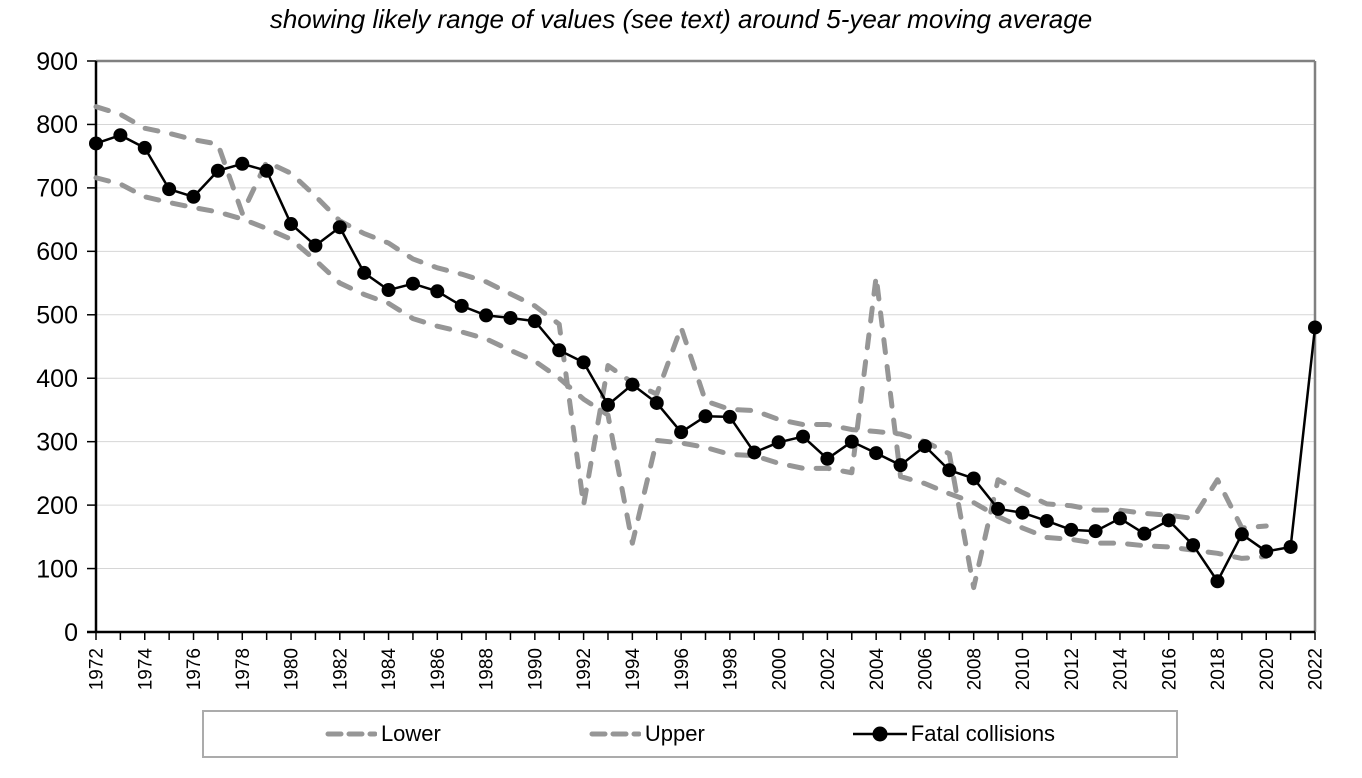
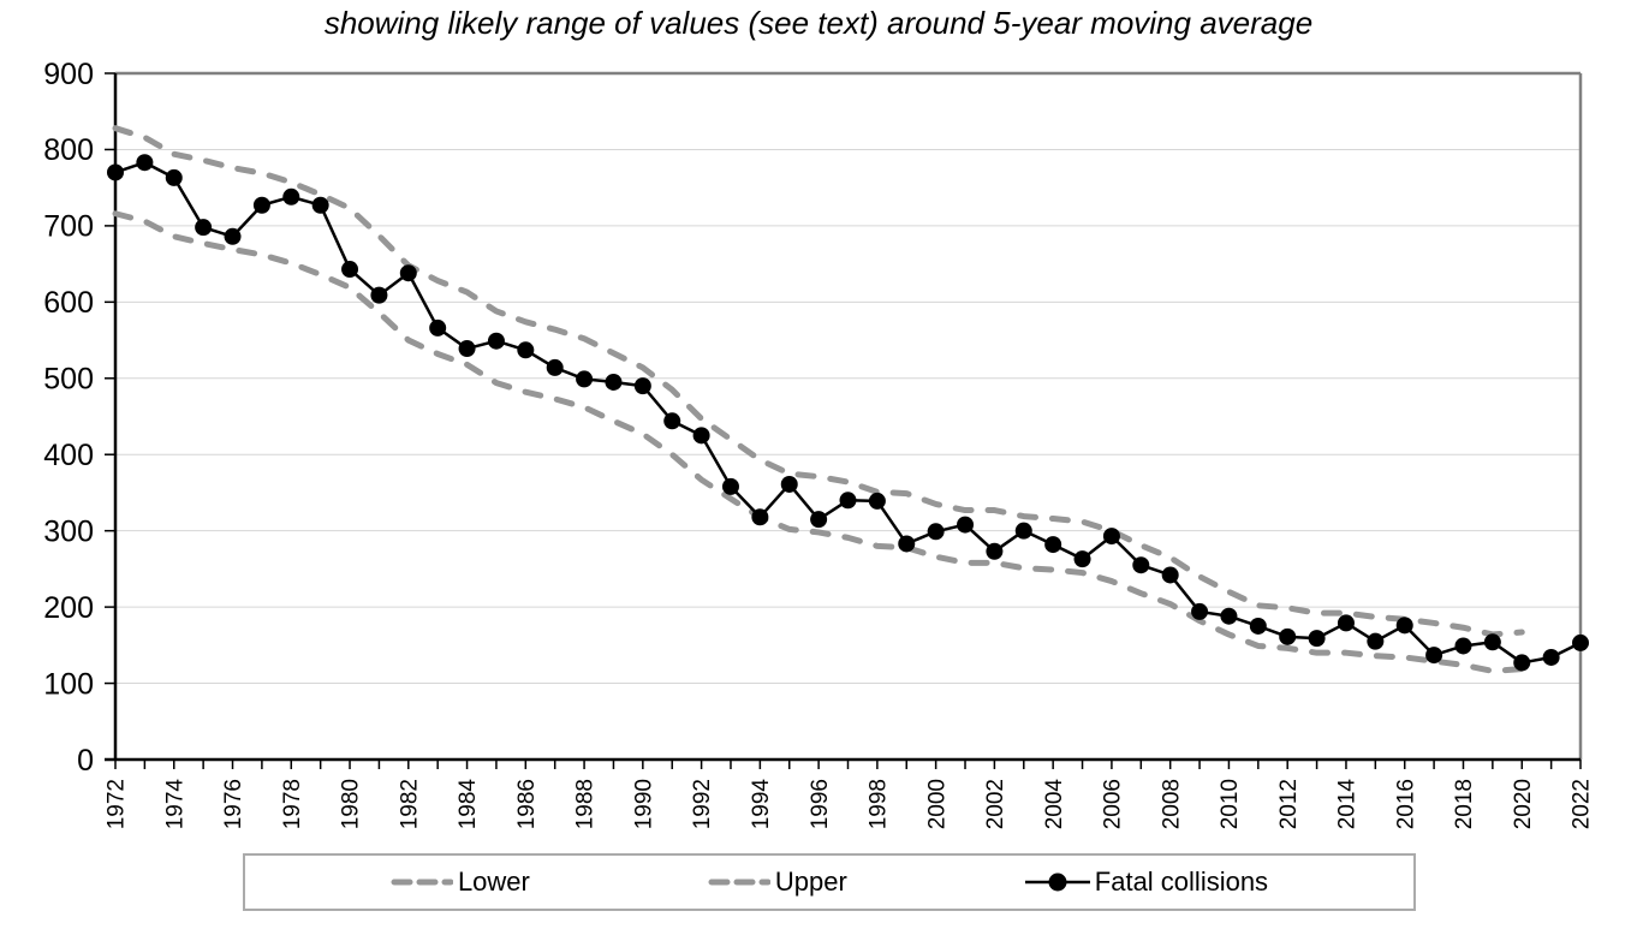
Upper/1978: 660 -> 760
Upper/1992: 200 -> 450
Lower/1994: 140 -> 320
Fatal collisions/1994: 390 -> 320
Upper/1996: 480 -> 370
Lower/2004: 560 -> 250
Upper/2008: 70 -> 260
Upper/2018: 240 -> 170
Fatal collisions/2018: 80 -> 150
Fatal collisions/2022: 480 -> 150
